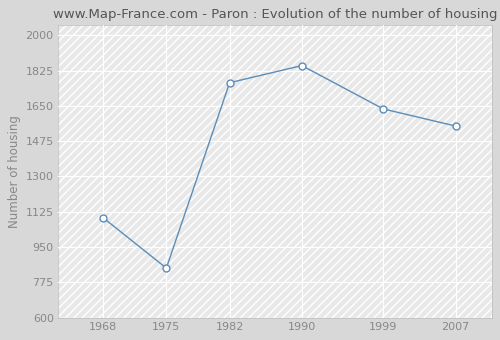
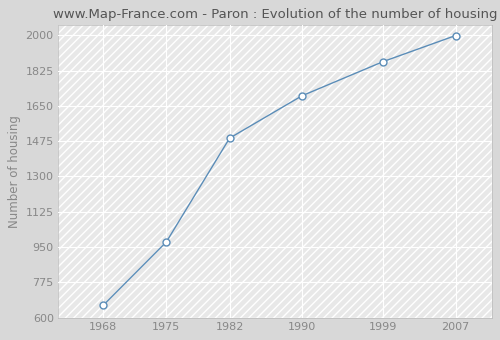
1968: 1095 -> 660
1975: 845 -> 975
1982: 1765 -> 1490
1990: 1850 -> 1700
1999: 1635 -> 1870
2007: 1550 -> 1999
